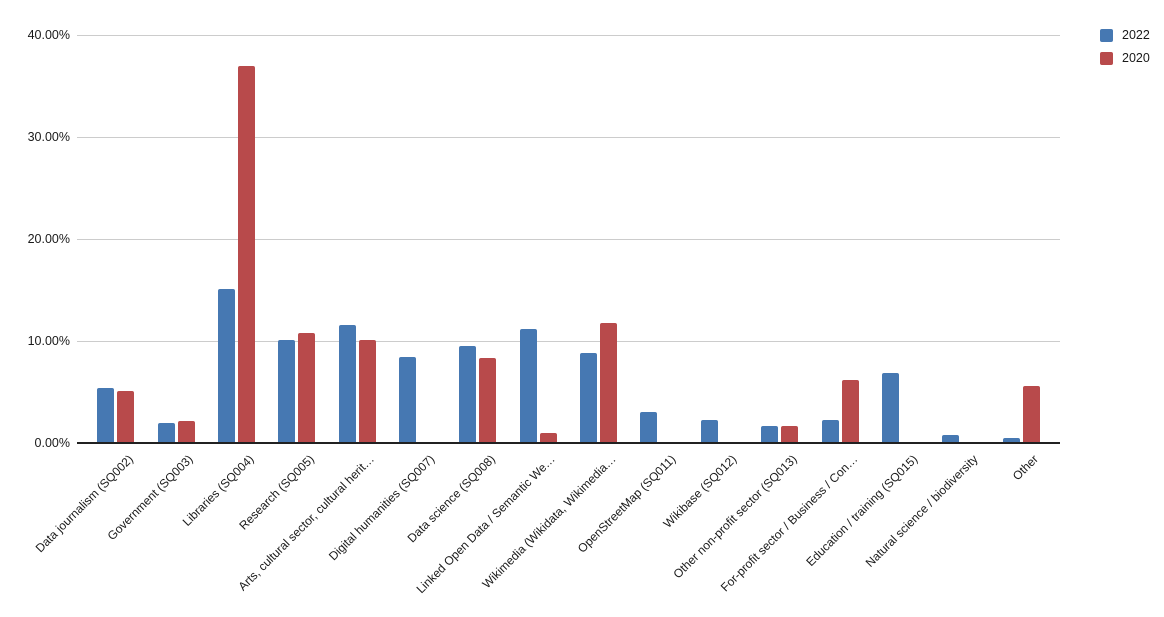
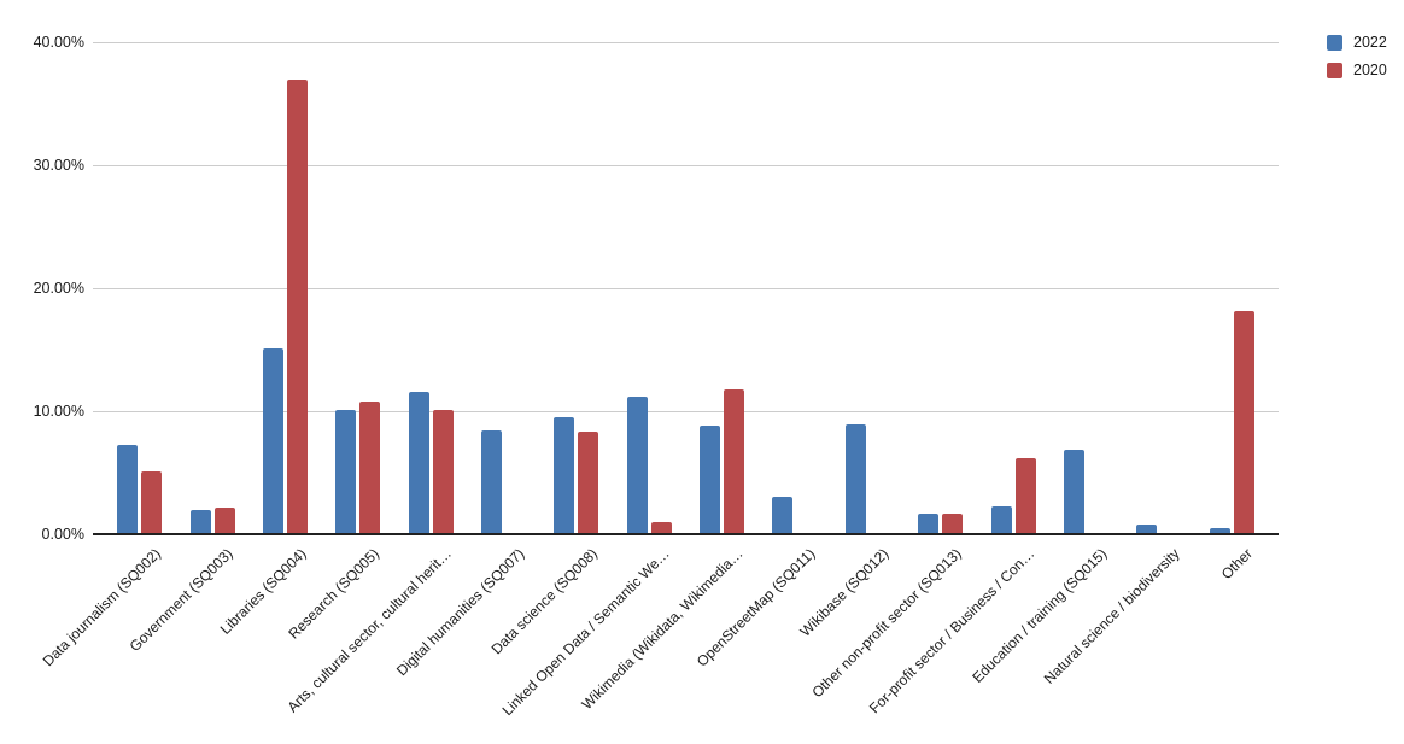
2022/Data journalism (SQ002): 5.4% -> 7.3%
2022/Wikibase (SQ012): 2.3% -> 8.9%
2020/Other: 5.6% -> 18.1%
